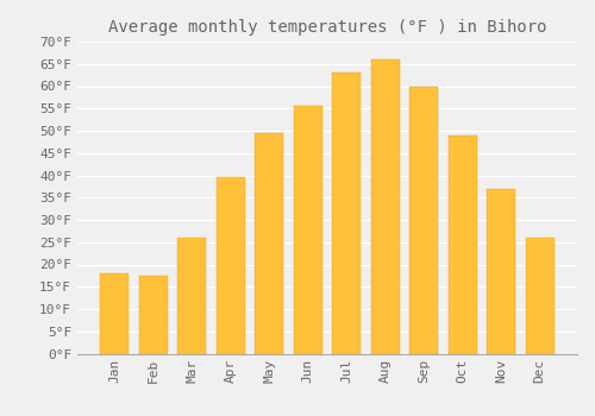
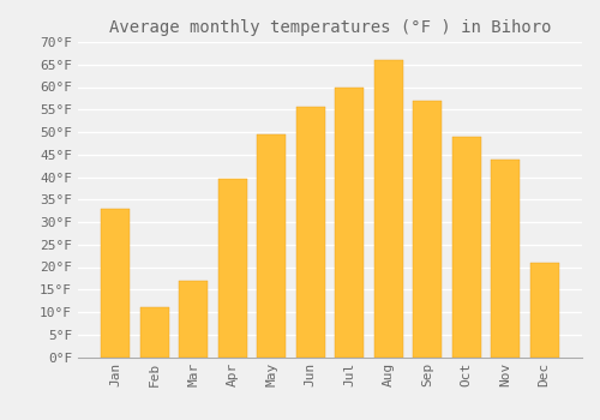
Jan: 18.0°F -> 33.0°F
Feb: 17.5°F -> 11.0°F
Mar: 26.0°F -> 17.0°F
Jul: 63.0°F -> 60.0°F
Sep: 60.0°F -> 57.0°F
Nov: 37.0°F -> 44.0°F
Dec: 26.0°F -> 21.0°F
